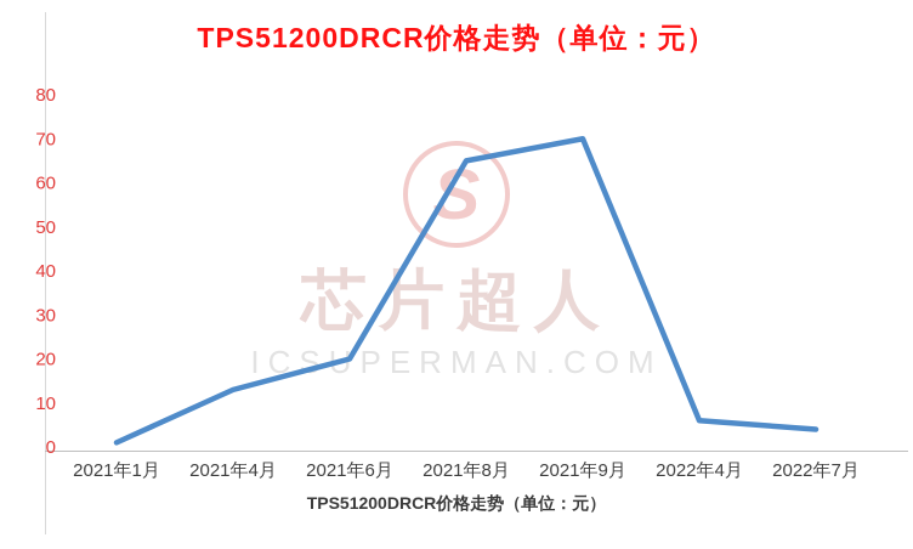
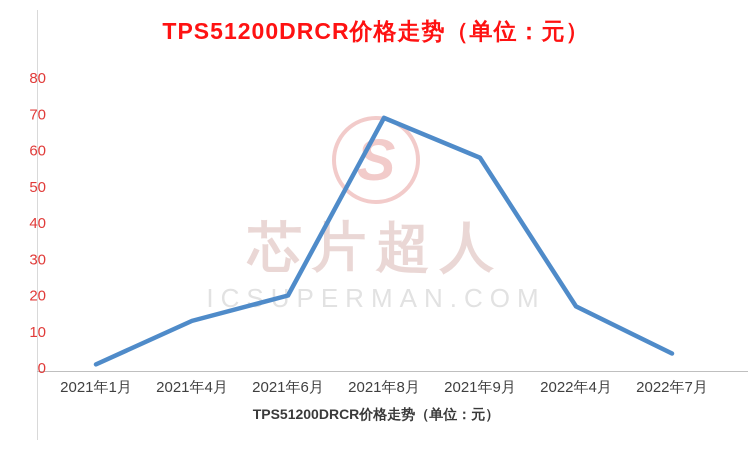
2021年8月: 65 -> 69
2021年9月: 70 -> 58
2022年4月: 6 -> 17
